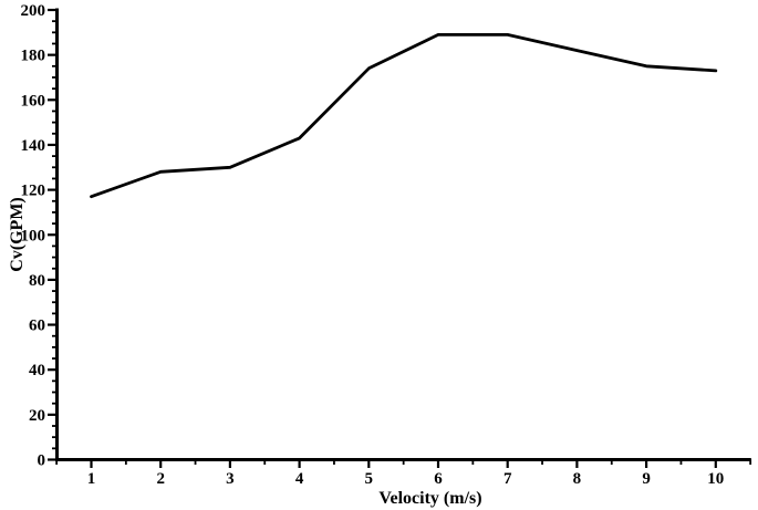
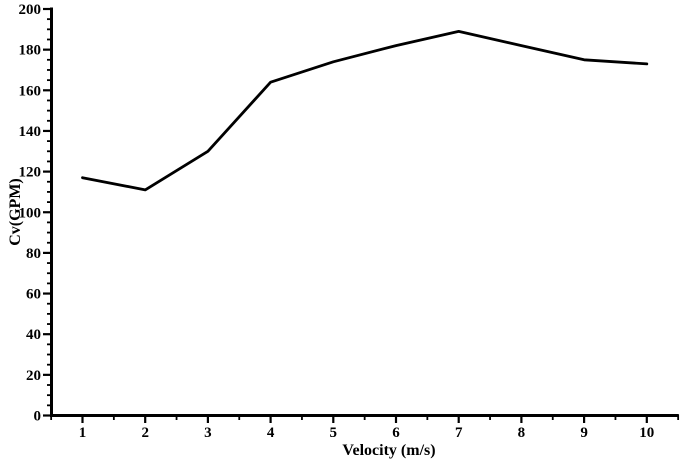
2: 128 -> 111
4: 143 -> 164
6: 189 -> 182
